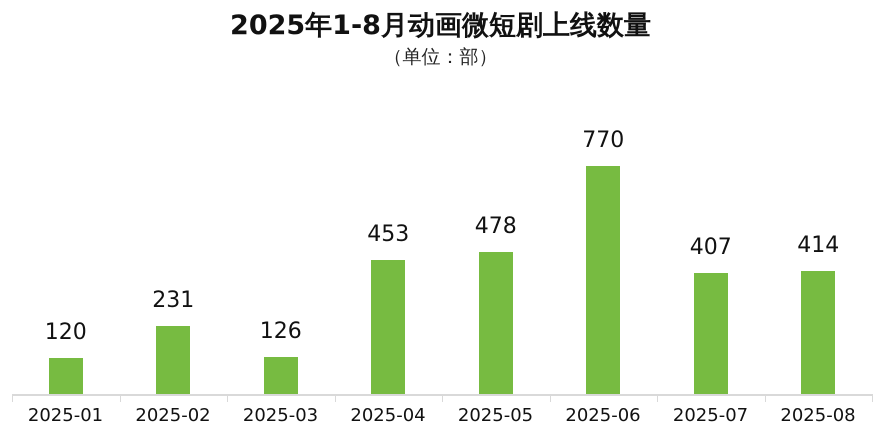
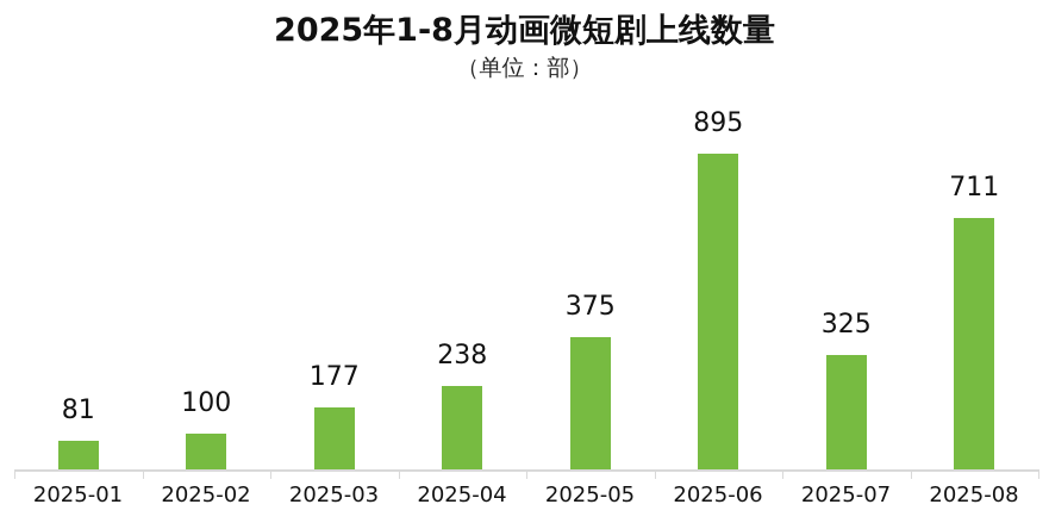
2025-01: 120 -> 81
2025-02: 231 -> 100
2025-03: 126 -> 177
2025-04: 453 -> 238
2025-05: 478 -> 375
2025-06: 770 -> 895
2025-07: 407 -> 325
2025-08: 414 -> 711
